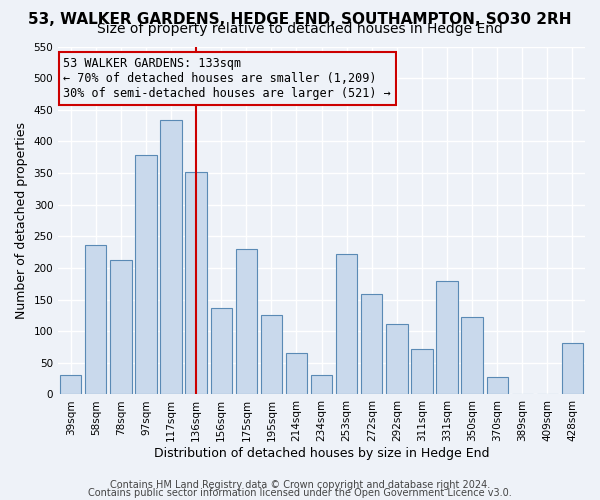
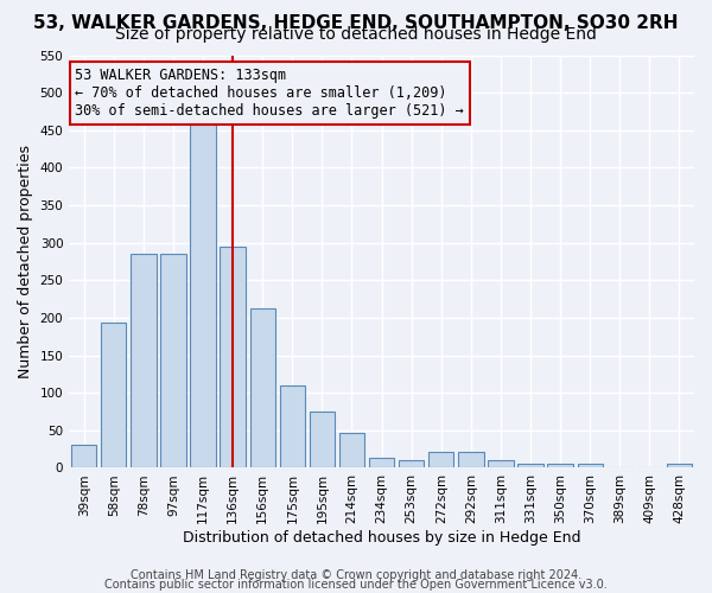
58sqm: 236 -> 193
78sqm: 212 -> 285
97sqm: 378 -> 285
117sqm: 434 -> 458
136sqm: 352 -> 295
156sqm: 136 -> 213
175sqm: 230 -> 110
195sqm: 126 -> 75
214sqm: 66 -> 46
234sqm: 30 -> 13
253sqm: 222 -> 10
272sqm: 158 -> 22
292sqm: 112 -> 22
311sqm: 72 -> 10
331sqm: 180 -> 6
350sqm: 122 -> 5
370sqm: 28 -> 5
428sqm: 82 -> 5
